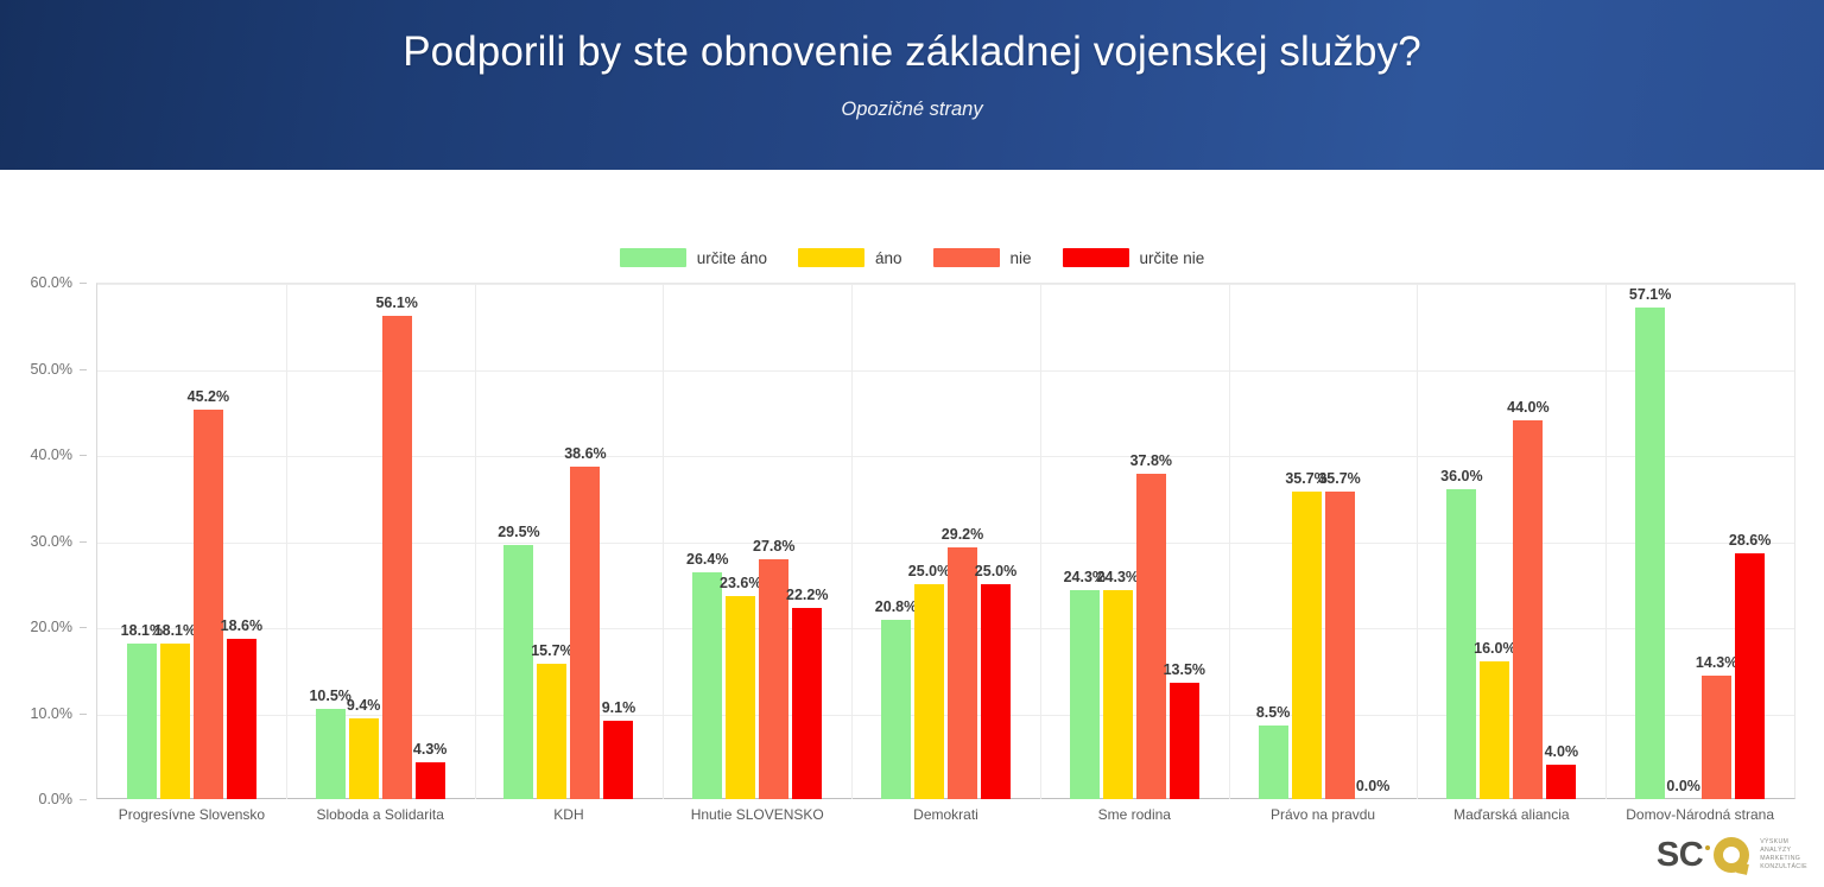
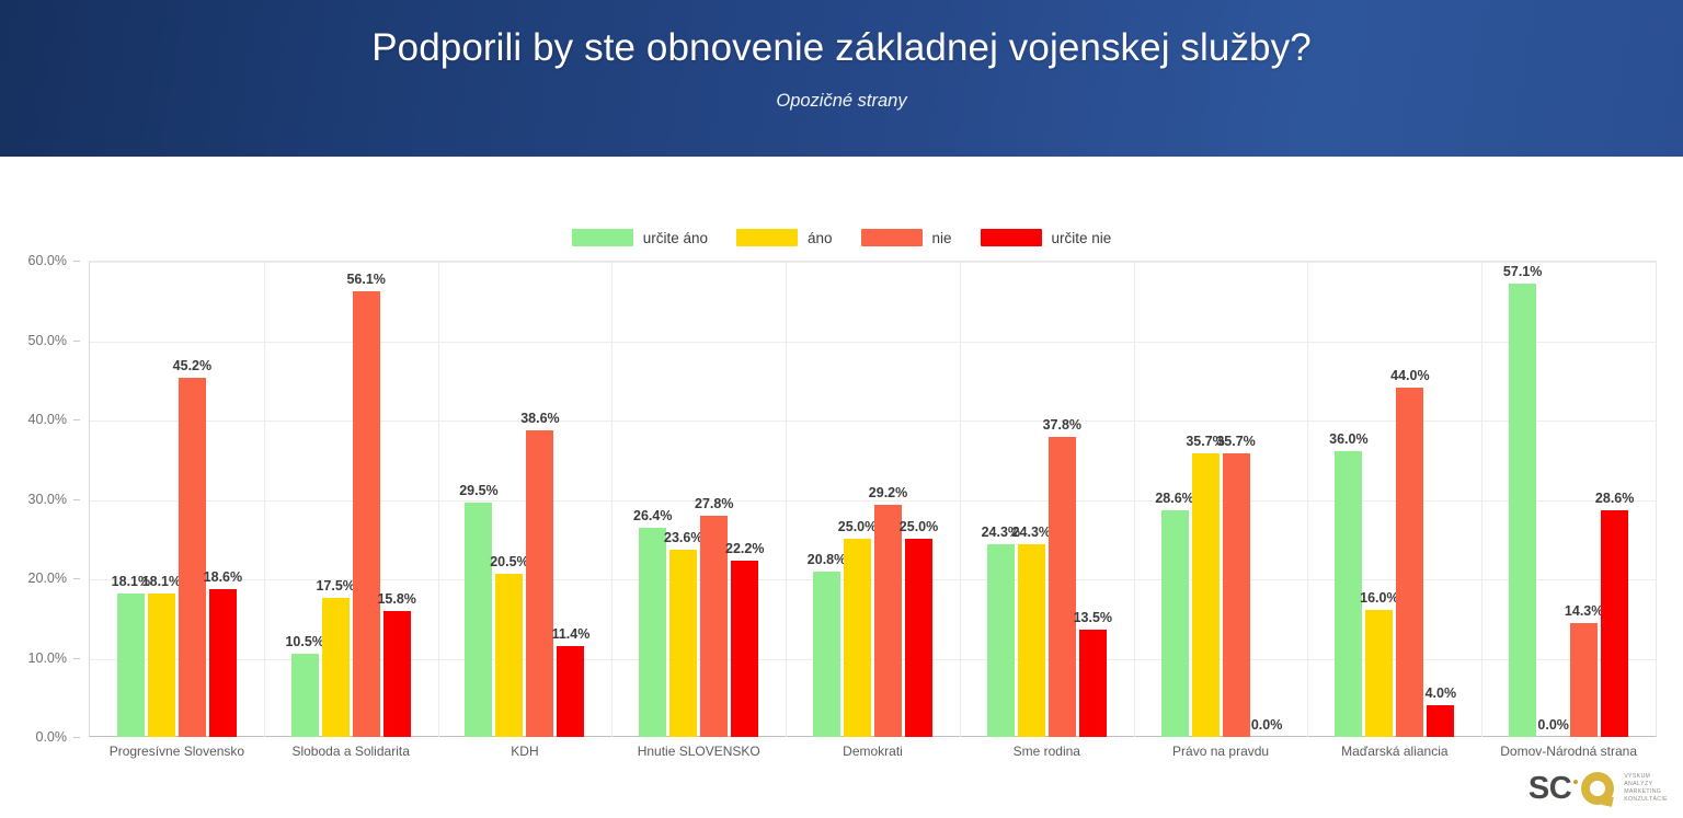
áno/Sloboda a Solidarita: 9.4% -> 17.5%
určite nie/Sloboda a Solidarita: 4.3% -> 15.8%
áno/KDH: 15.7% -> 20.5%
určite nie/KDH: 9.1% -> 11.4%
určite áno/Právo na pravdu: 8.5% -> 28.6%
